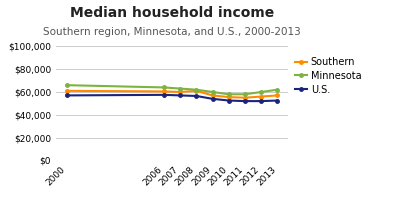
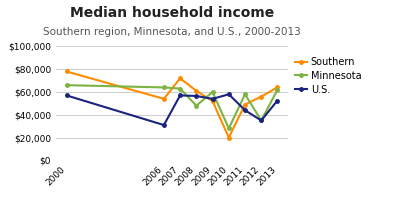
Southern/2000: $61,000 -> $78,000
Southern/2006: $60,000 -> $54,000
U.S./2006: $58,000 -> $31,000
Southern/2007: $60,000 -> $72,000
Minnesota/2008: $62,000 -> $48,000
Southern/2009: $57,000 -> $52,000
Southern/2010: $56,000 -> $20,000
Minnesota/2010: $58,000 -> $28,000
U.S./2010: $52,000 -> $58,000
Southern/2011: $55,000 -> $49,000
U.S./2011: $52,000 -> $44,000
Minnesota/2012: $60,000 -> $35,000
U.S./2012: $52,000 -> $35,000
Southern/2013: $57,000 -> $64,000
